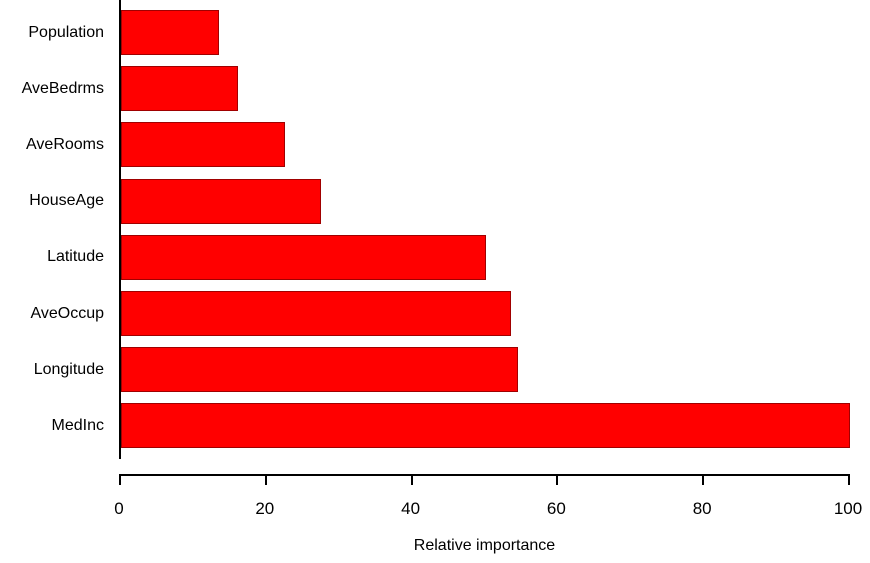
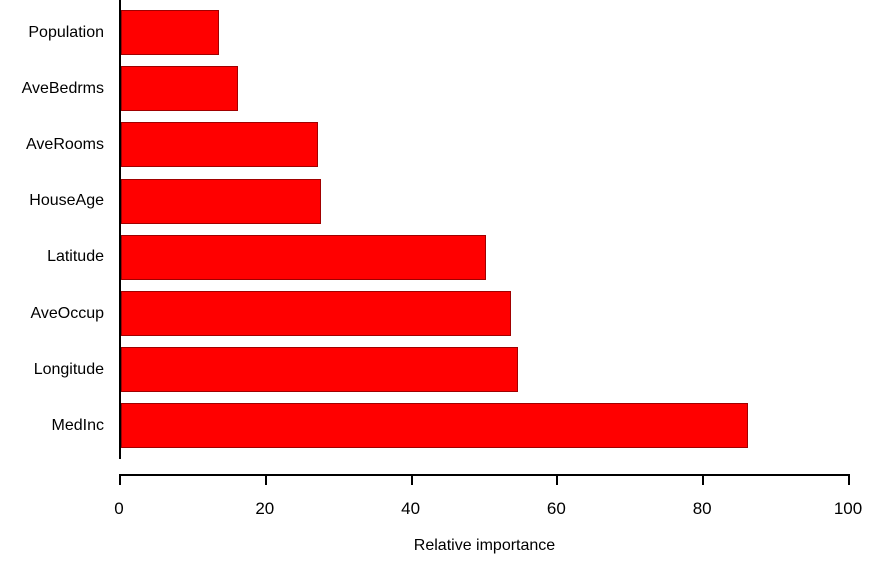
AveRooms: 22 -> 27
MedInc: 100 -> 86
